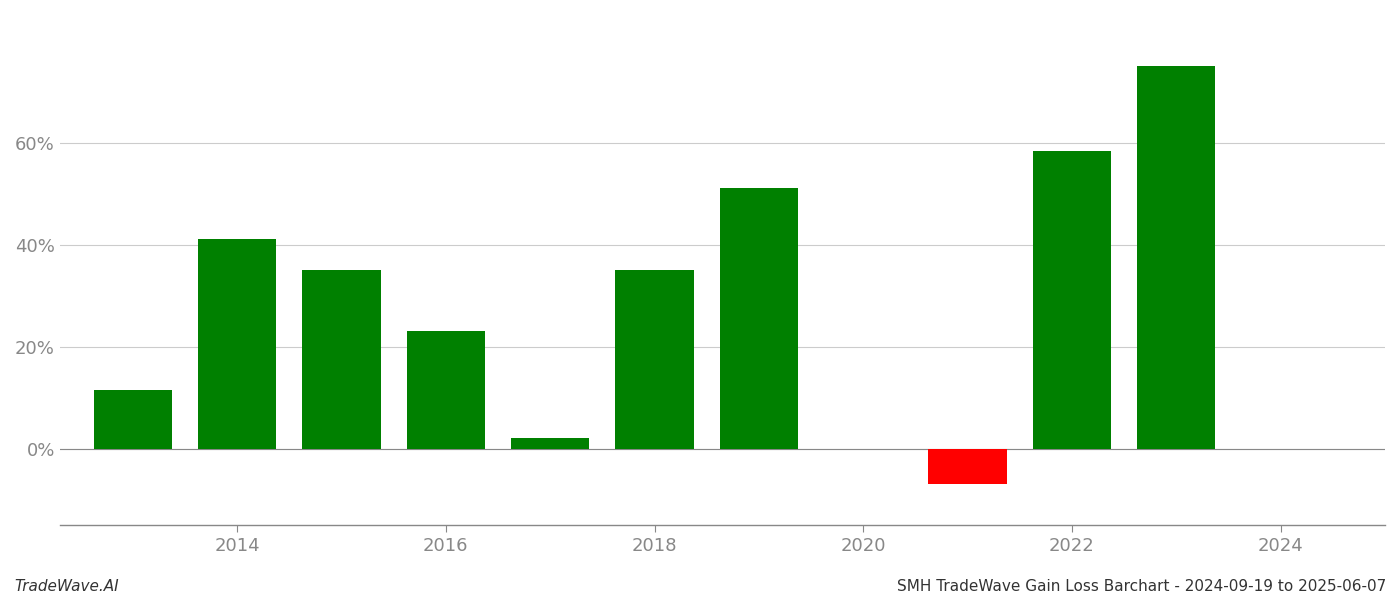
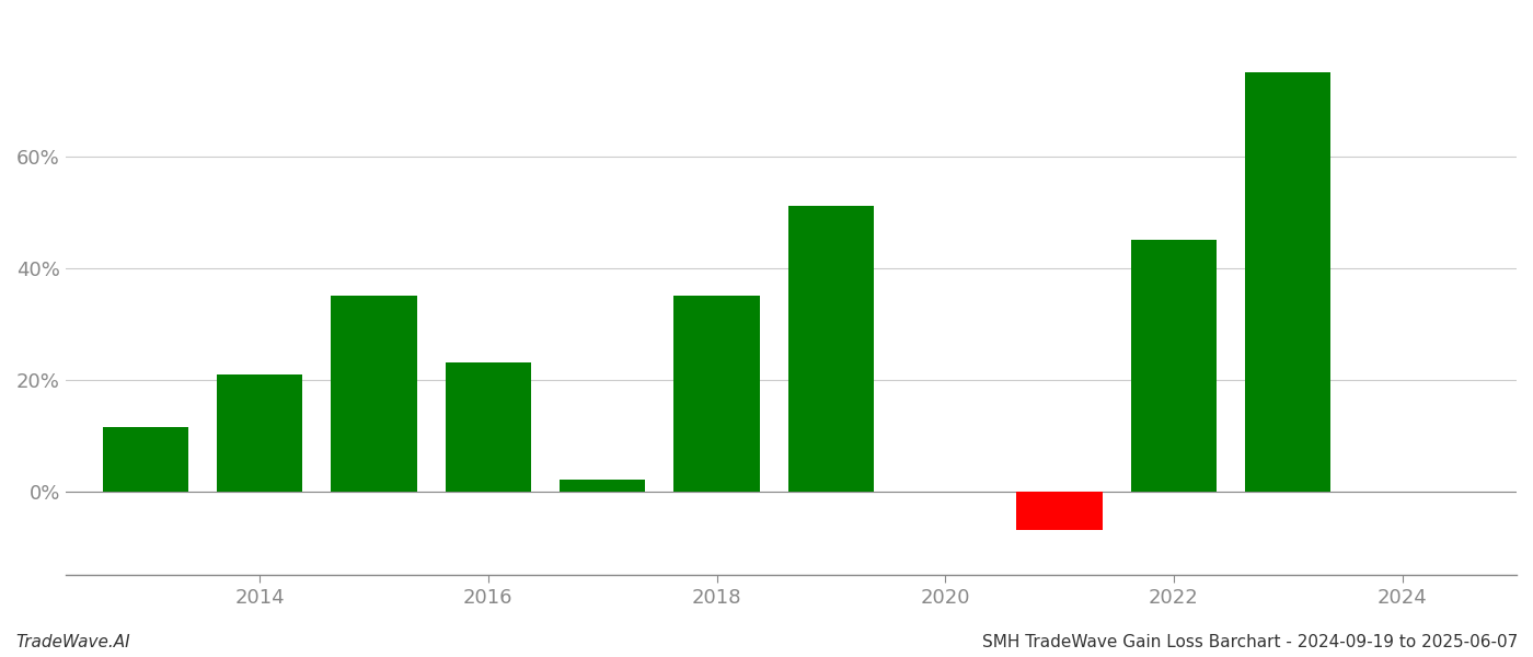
2014: 41.0% -> 21.0%
2022: 58.4% -> 45.0%
